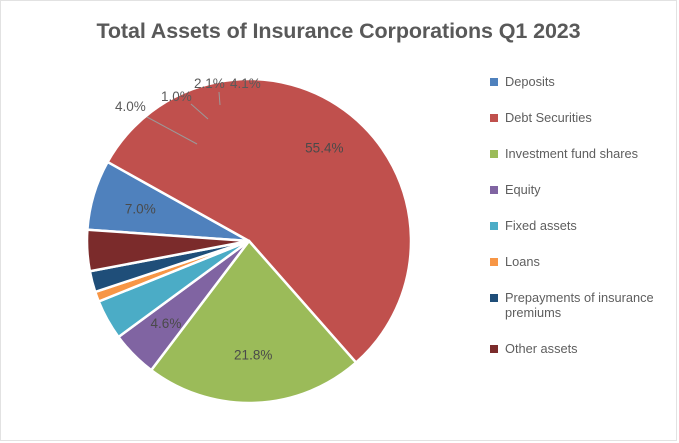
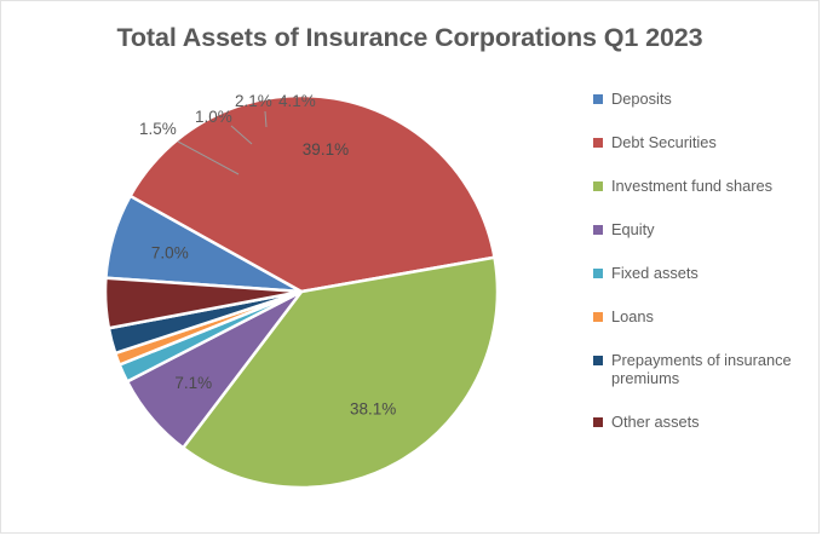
Debt Securities: 55.4% -> 39.1%
Investment fund shares: 21.8% -> 38.1%
Equity: 4.6% -> 7.1%
Fixed assets: 4.0% -> 1.5%
